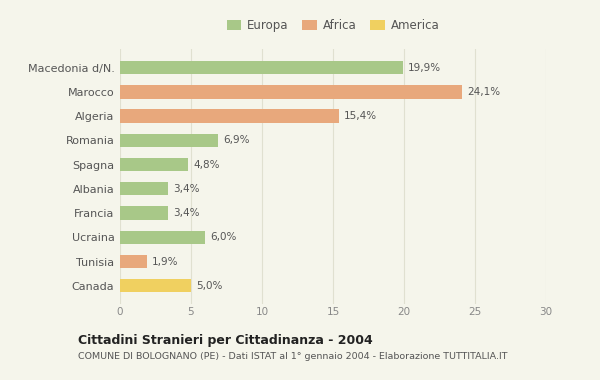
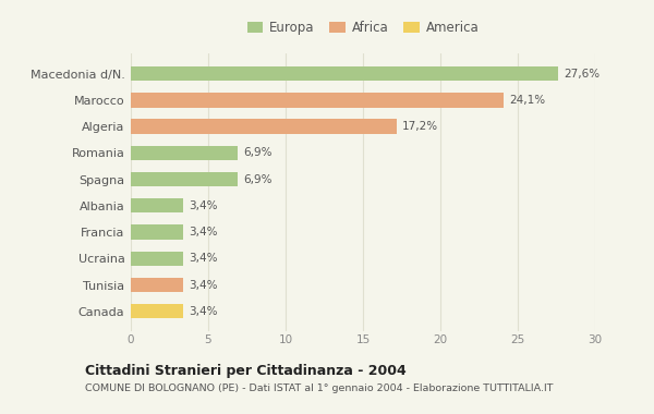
Macedonia d/N.: 19,9% -> 27,6%
Algeria: 15,4% -> 17,2%
Spagna: 4,8% -> 6,9%
Ucraina: 6,0% -> 3,4%
Tunisia: 1,9% -> 3,4%
Canada: 5,0% -> 3,4%
